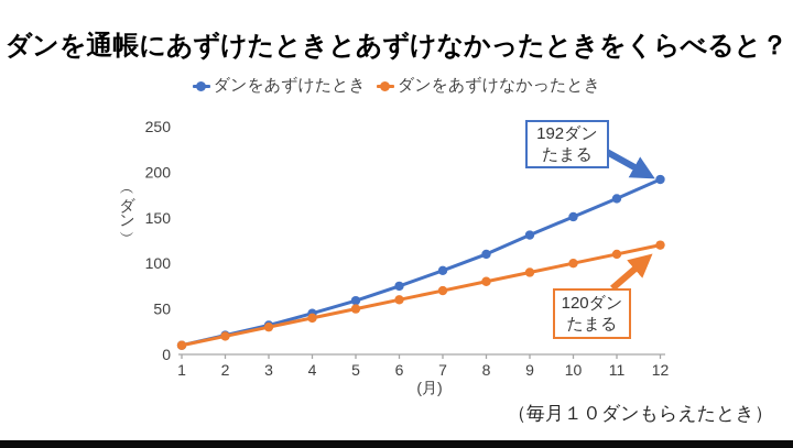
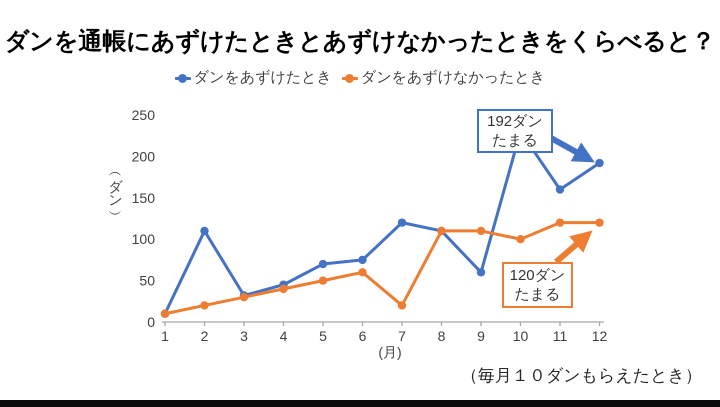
ダンをあずけたとき/2: 20 -> 110
ダンをあずけたとき/5: 60 -> 70
ダンをあずけたとき/7: 90 -> 120
ダンをあずけなかったとき/7: 70 -> 20
ダンをあずけなかったとき/8: 80 -> 110
ダンをあずけたとき/9: 130 -> 60
ダンをあずけなかったとき/9: 90 -> 110
ダンをあずけたとき/10: 150 -> 230
ダンをあずけたとき/11: 170 -> 160
ダンをあずけなかったとき/11: 110 -> 120
